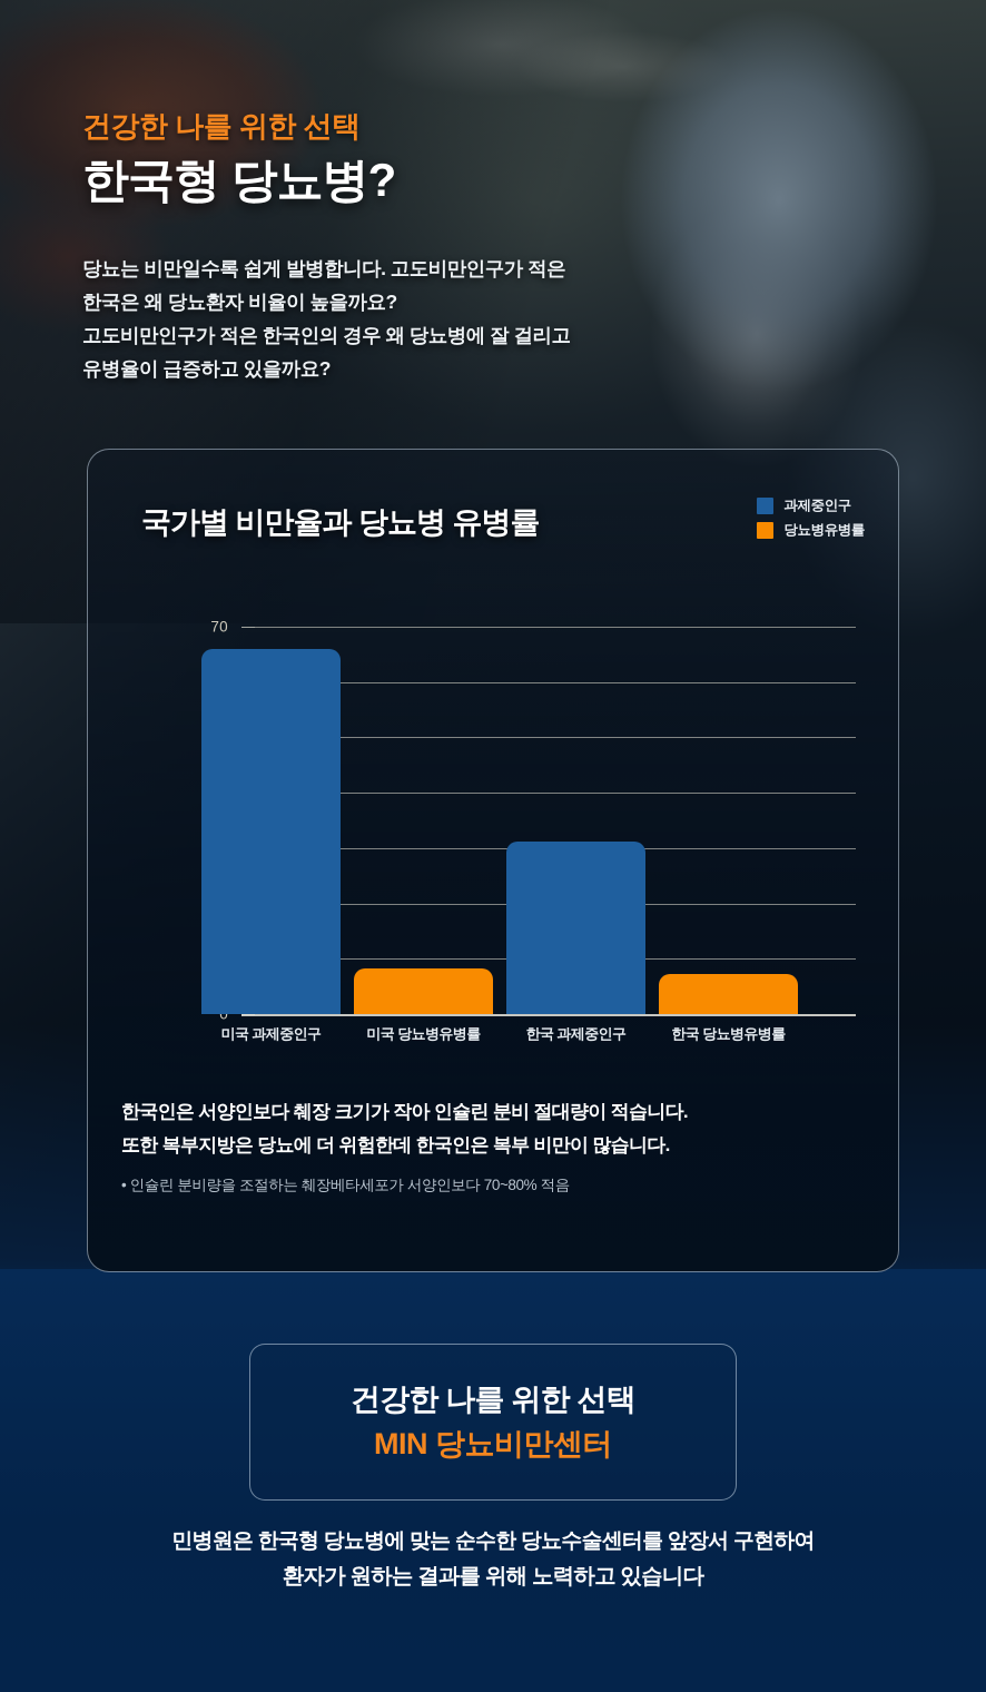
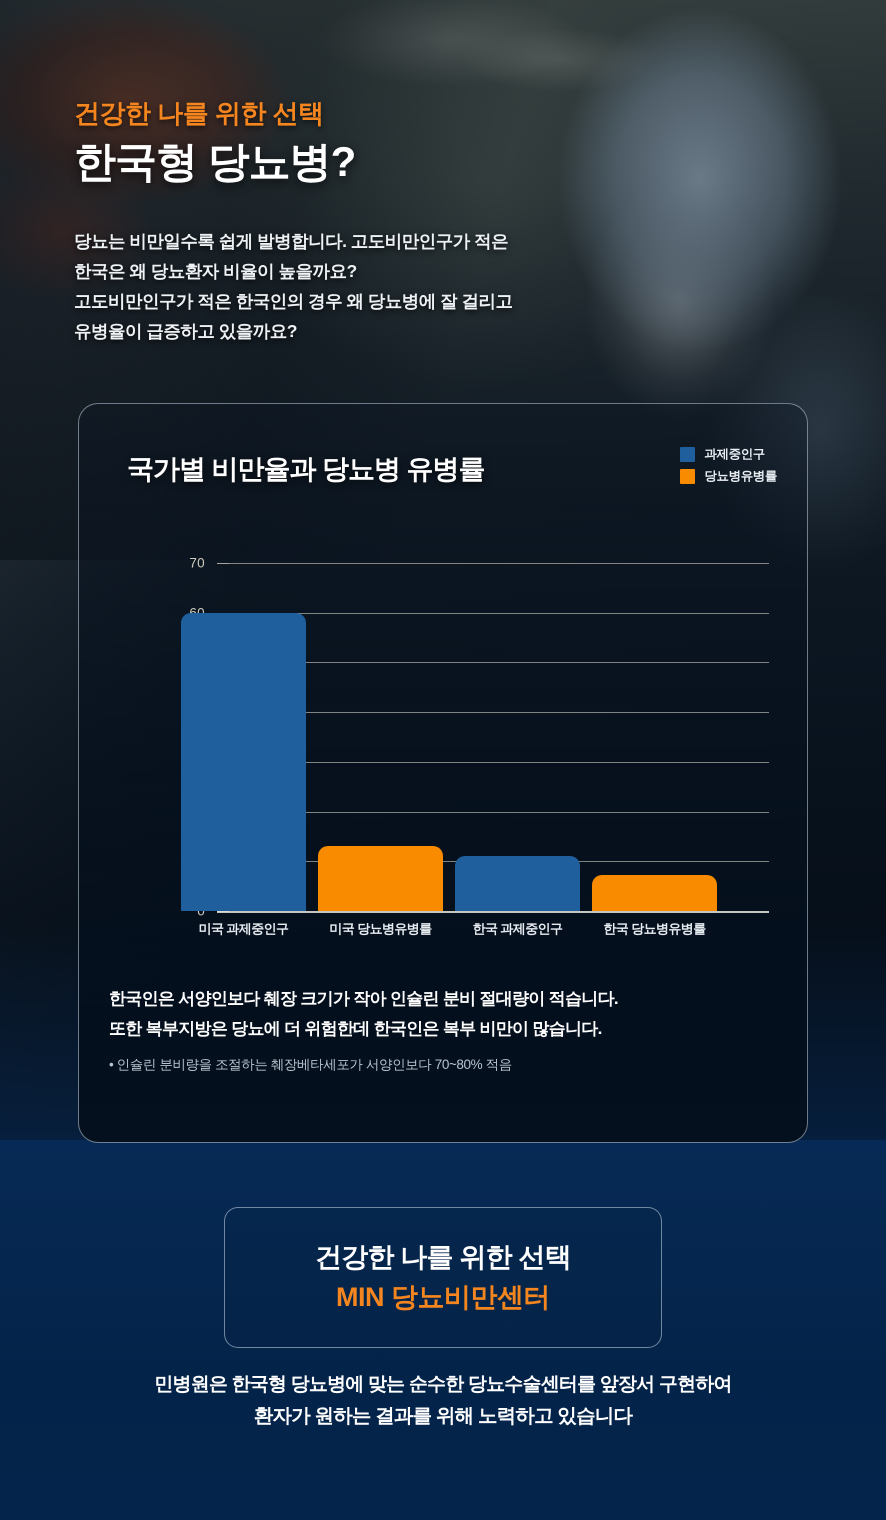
미국 과제중인구: 66 -> 60
미국 당뇨병유병률: 8 -> 13
한국 과제중인구: 31 -> 11
